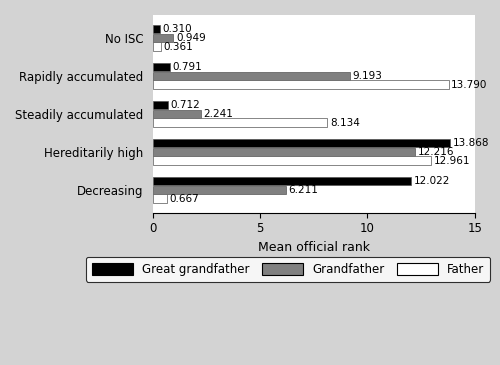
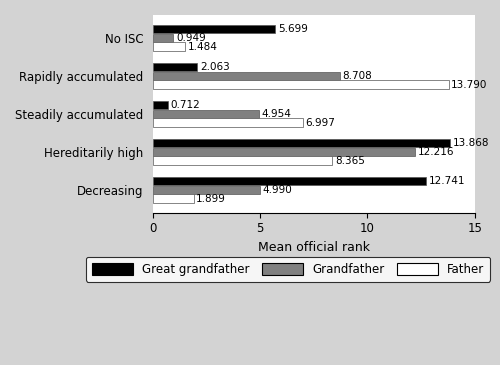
Great grandfather/No ISC: 0.310 -> 5.699
Father/No ISC: 0.361 -> 1.484
Great grandfather/Rapidly accumulated: 0.791 -> 2.063
Grandfather/Rapidly accumulated: 9.193 -> 8.708
Grandfather/Steadily accumulated: 2.241 -> 4.954
Father/Steadily accumulated: 8.134 -> 6.997
Father/Hereditarily high: 12.961 -> 8.365
Great grandfather/Decreasing: 12.022 -> 12.741
Grandfather/Decreasing: 6.211 -> 4.990
Father/Decreasing: 0.667 -> 1.899
